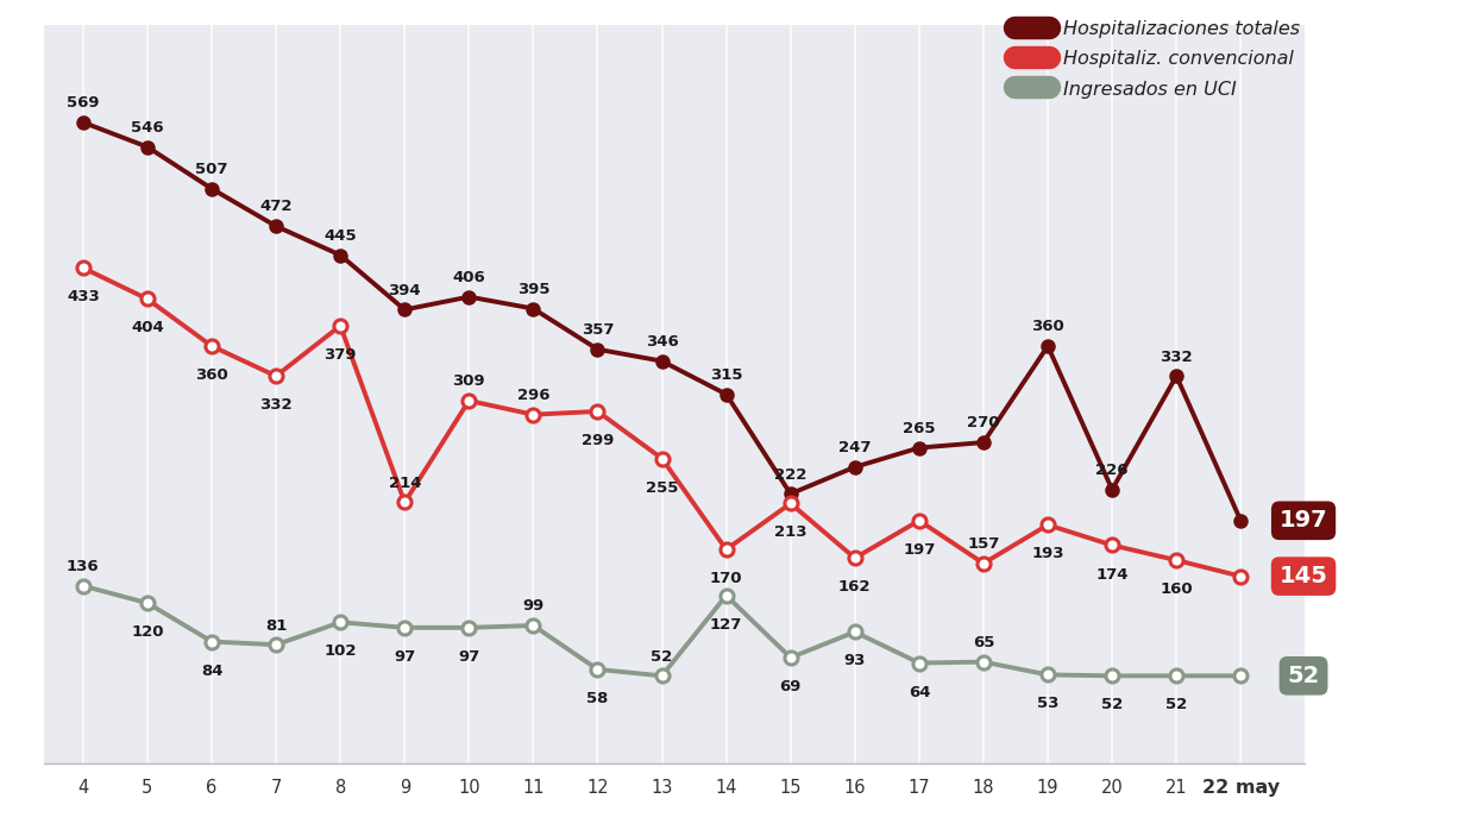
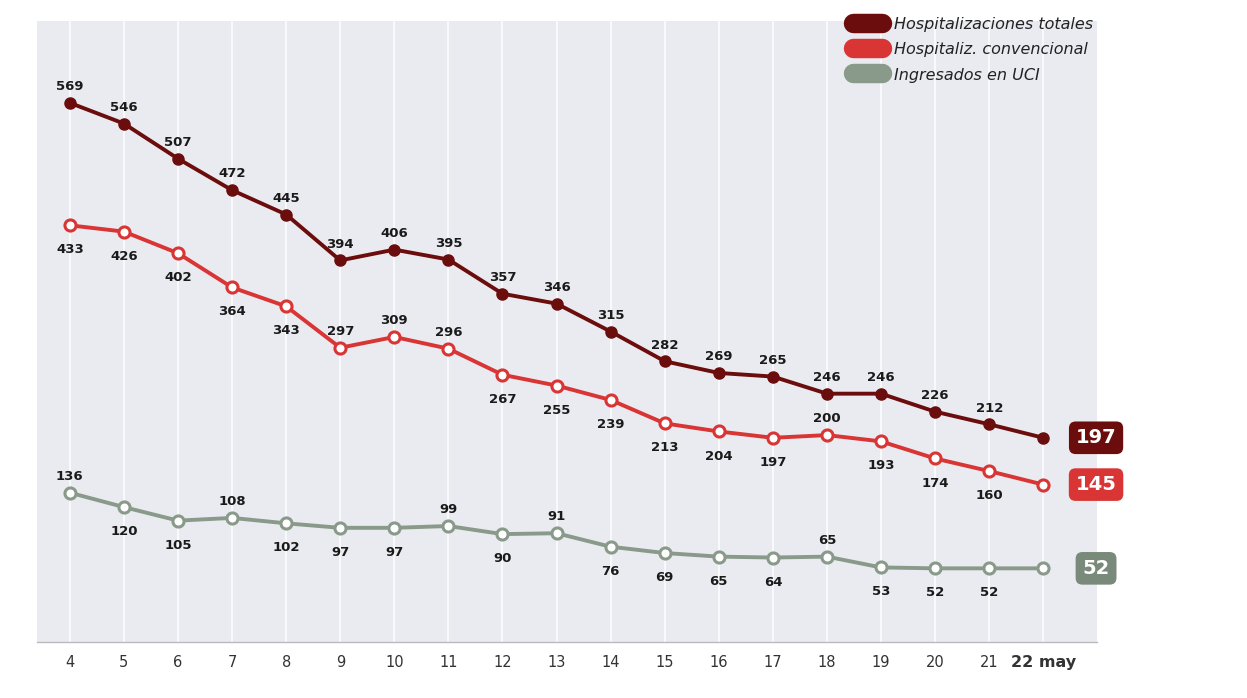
Hospitaliz. convencional/5: 404 -> 426
Hospitaliz. convencional/6: 360 -> 402
Ingresados en UCI/6: 84 -> 105
Hospitaliz. convencional/7: 332 -> 364
Ingresados en UCI/7: 81 -> 108
Hospitaliz. convencional/8: 379 -> 343
Hospitaliz. convencional/9: 214 -> 297
Hospitaliz. convencional/12: 299 -> 267
Ingresados en UCI/12: 58 -> 90
Ingresados en UCI/13: 52 -> 91
Hospitaliz. convencional/14: 170 -> 239
Ingresados en UCI/14: 127 -> 76
Hospitalizaciones totales/15: 222 -> 282
Hospitalizaciones totales/16: 247 -> 269
Hospitaliz. convencional/16: 162 -> 204
Ingresados en UCI/16: 93 -> 65
Hospitalizaciones totales/18: 270 -> 246
Hospitaliz. convencional/18: 157 -> 200
Hospitalizaciones totales/19: 360 -> 246
Hospitalizaciones totales/21: 332 -> 212
